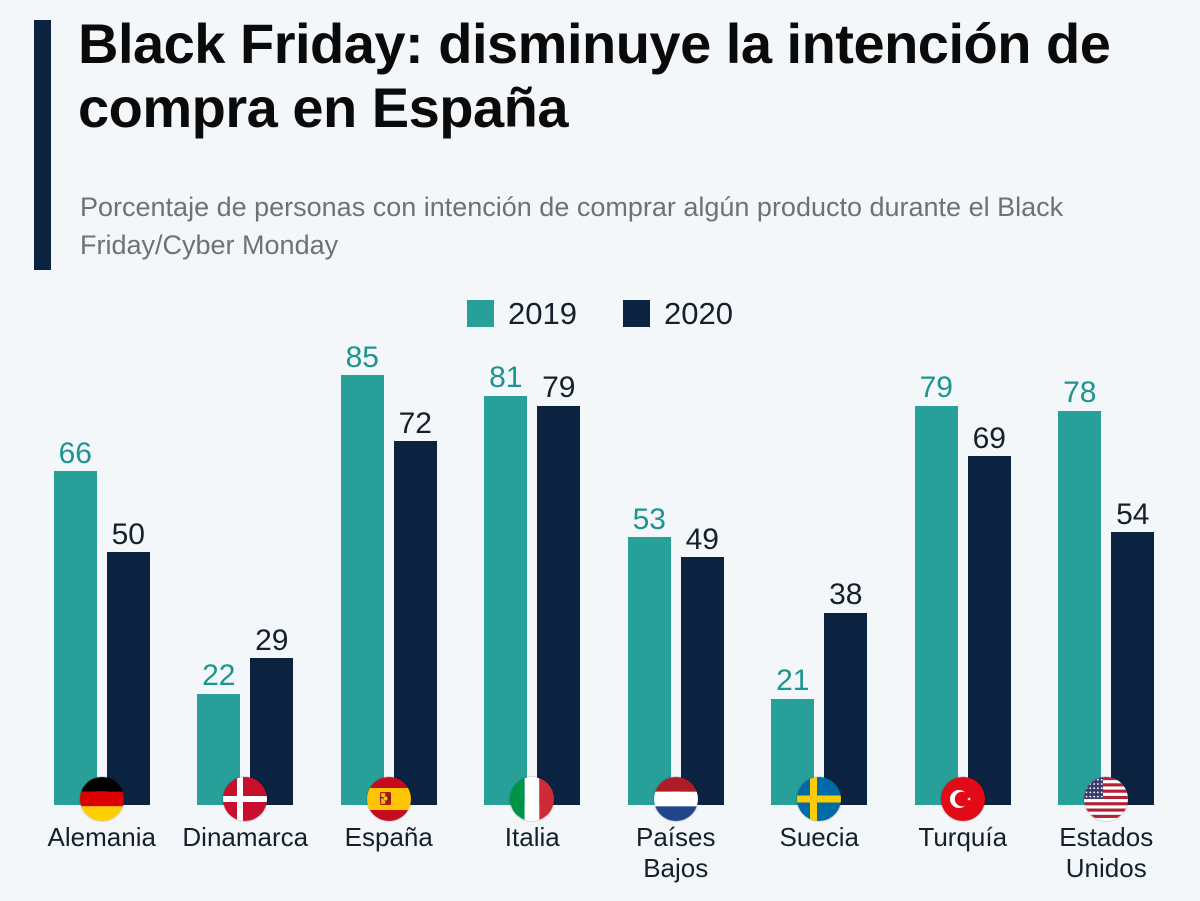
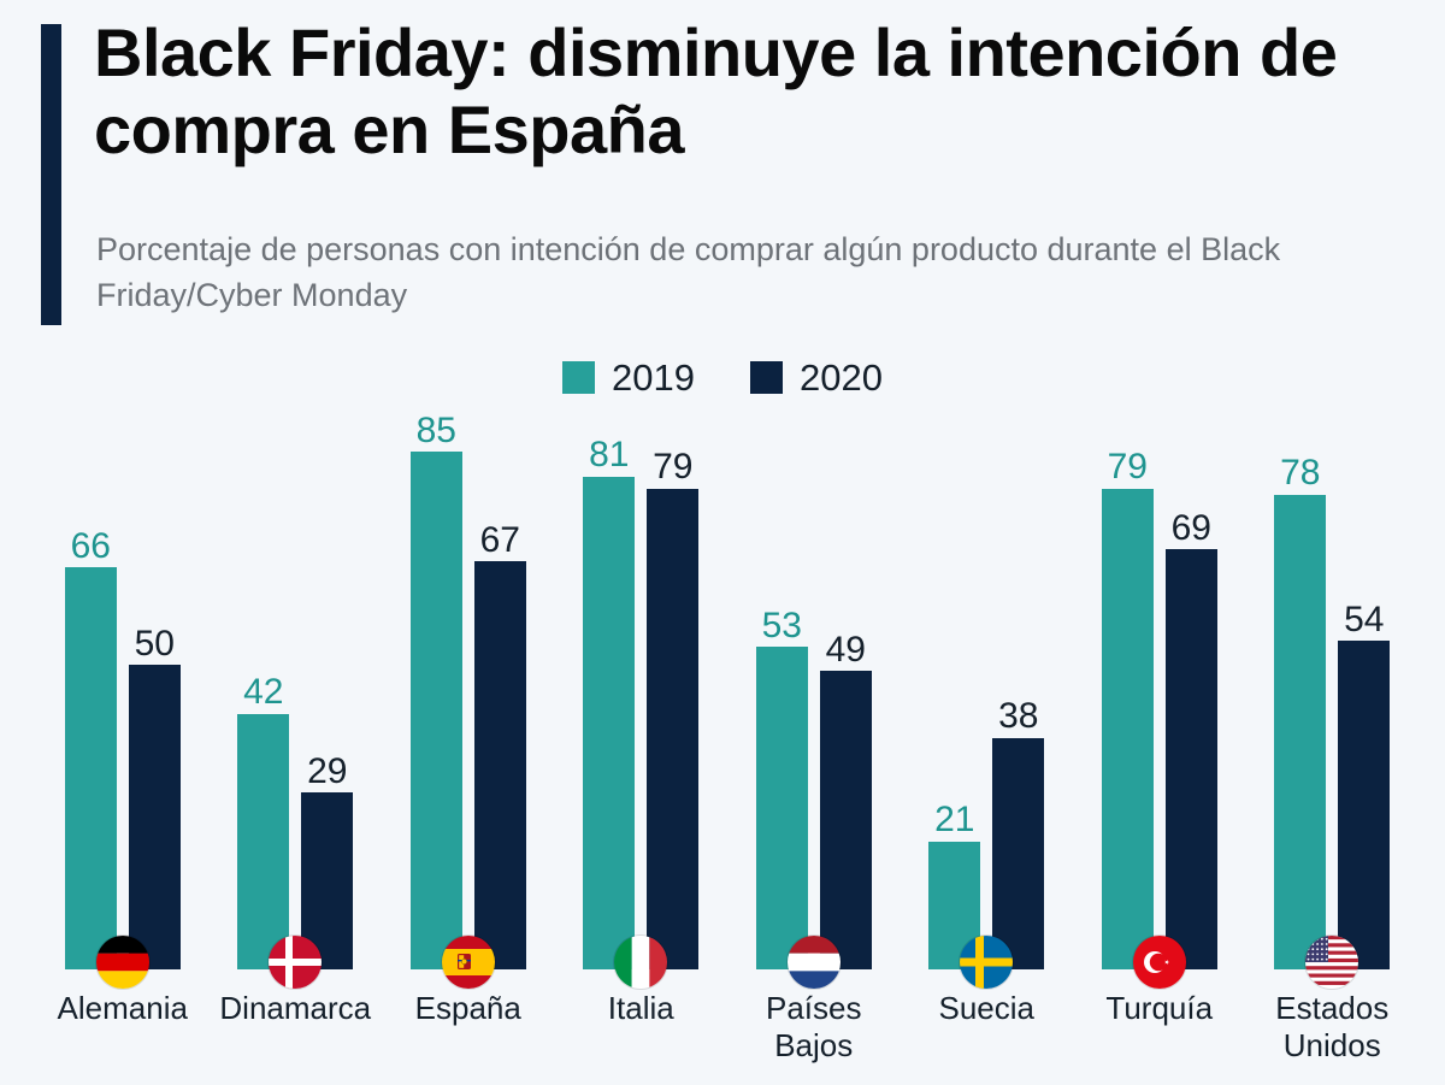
2019/Dinamarca: 22 -> 42
2020/España: 72 -> 67
